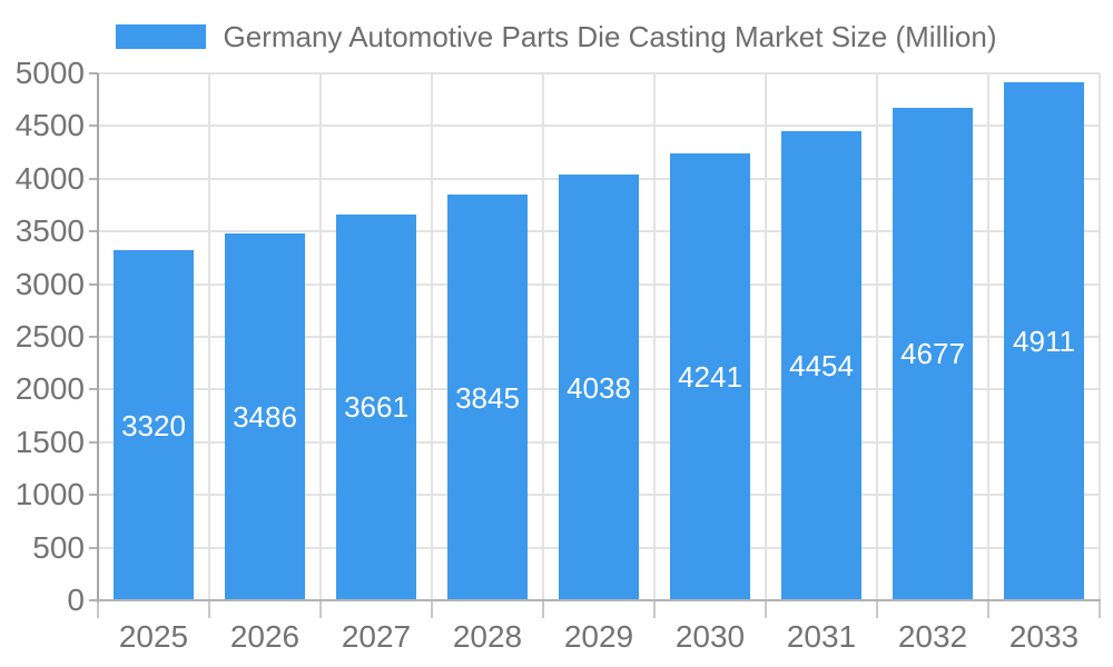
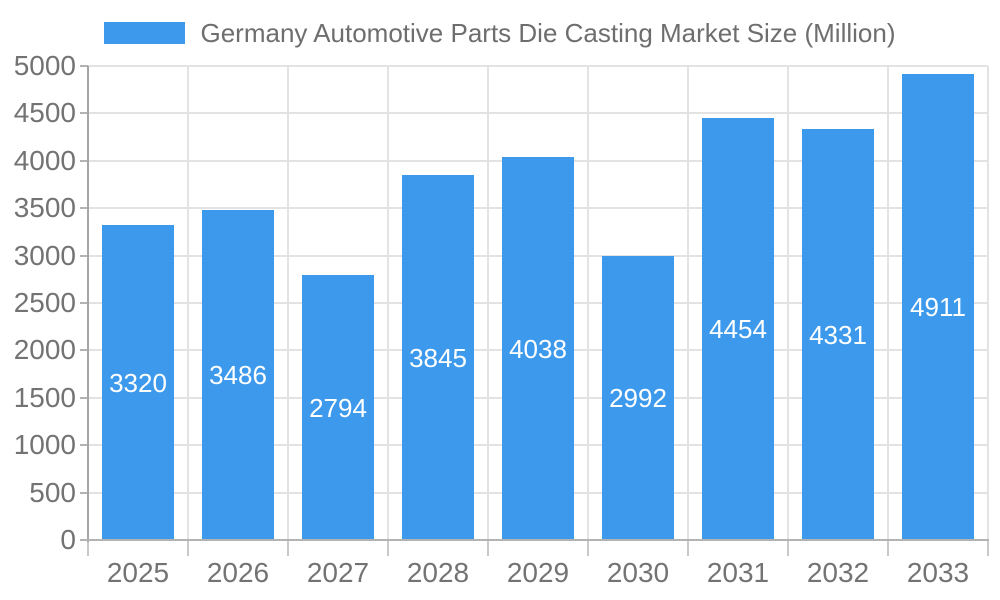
2027: 3661 -> 2794
2030: 4241 -> 2992
2032: 4677 -> 4331
